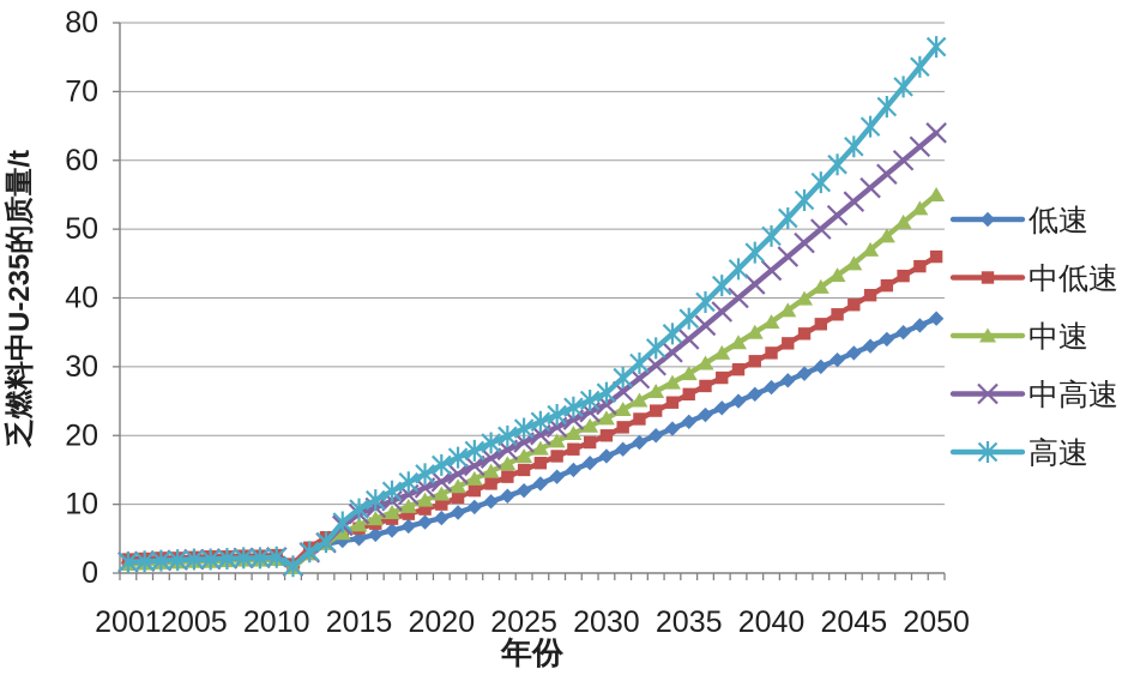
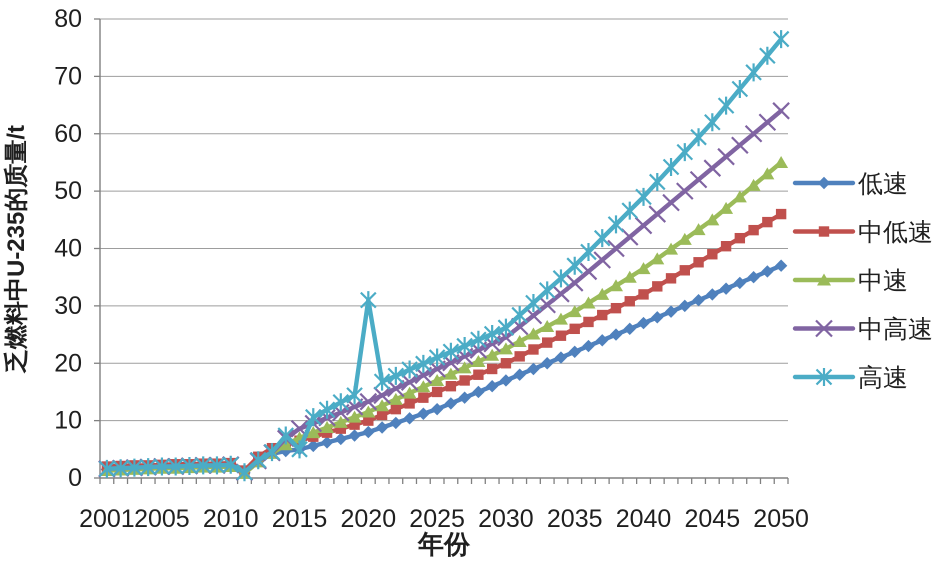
高速/2015: 9 -> 5
高速/2020: 16 -> 31
